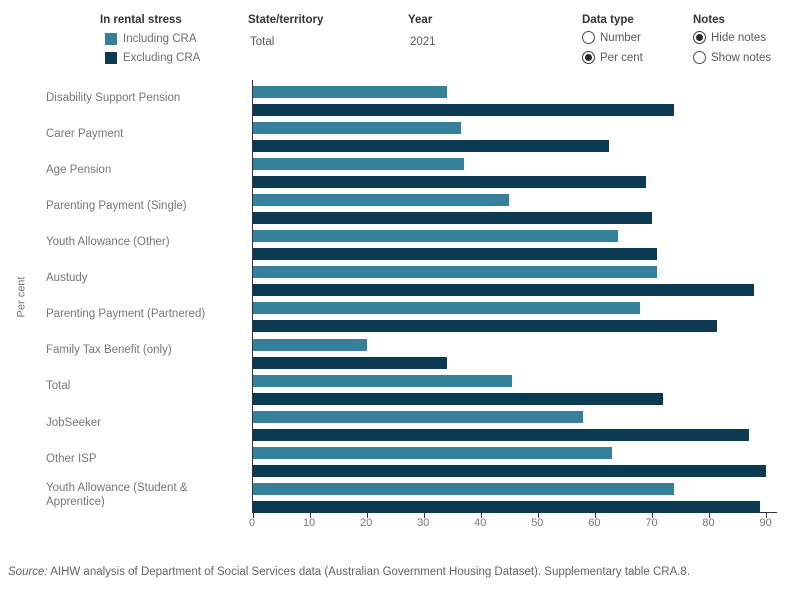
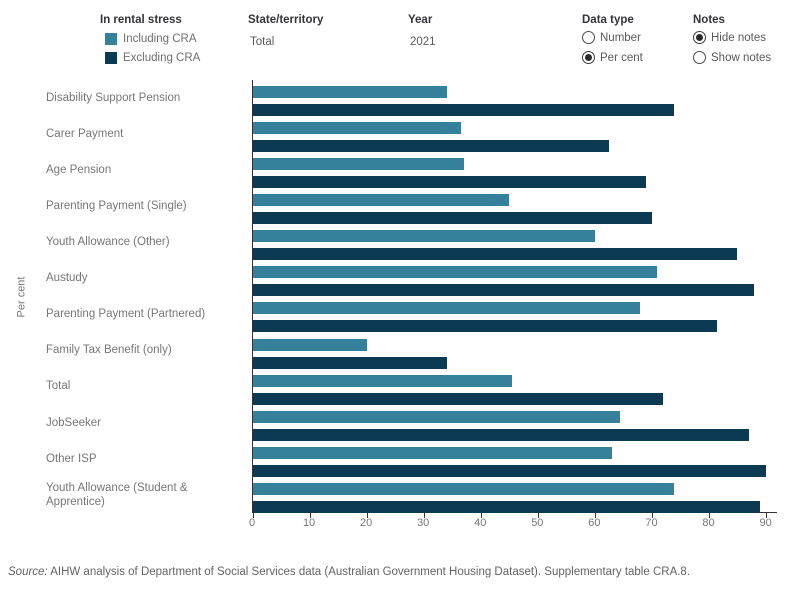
Including CRA/Youth Allowance (Other): 64 -> 60
Excluding CRA/Youth Allowance (Other): 71 -> 85
Including CRA/JobSeeker: 58 -> 64
